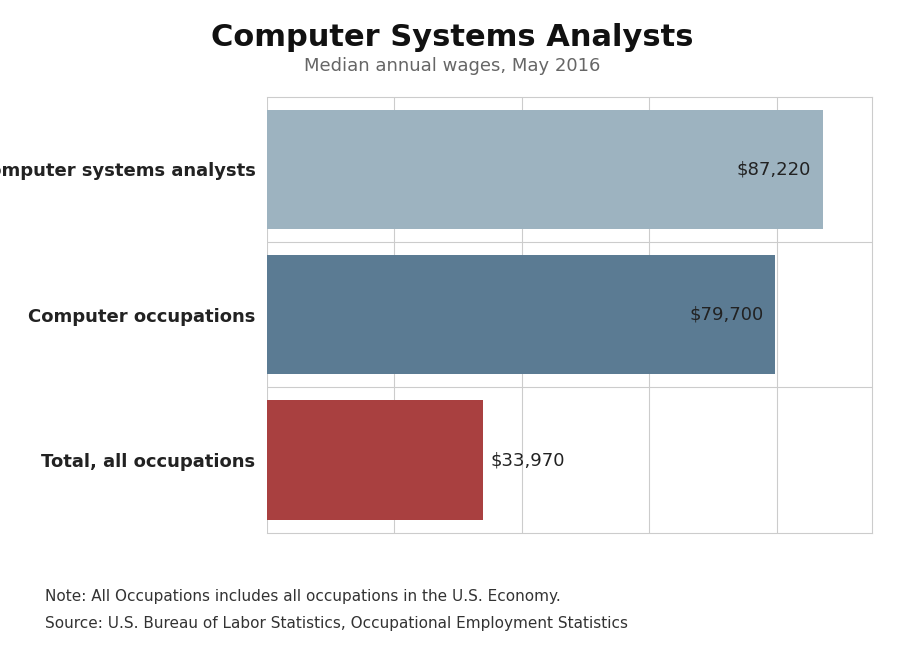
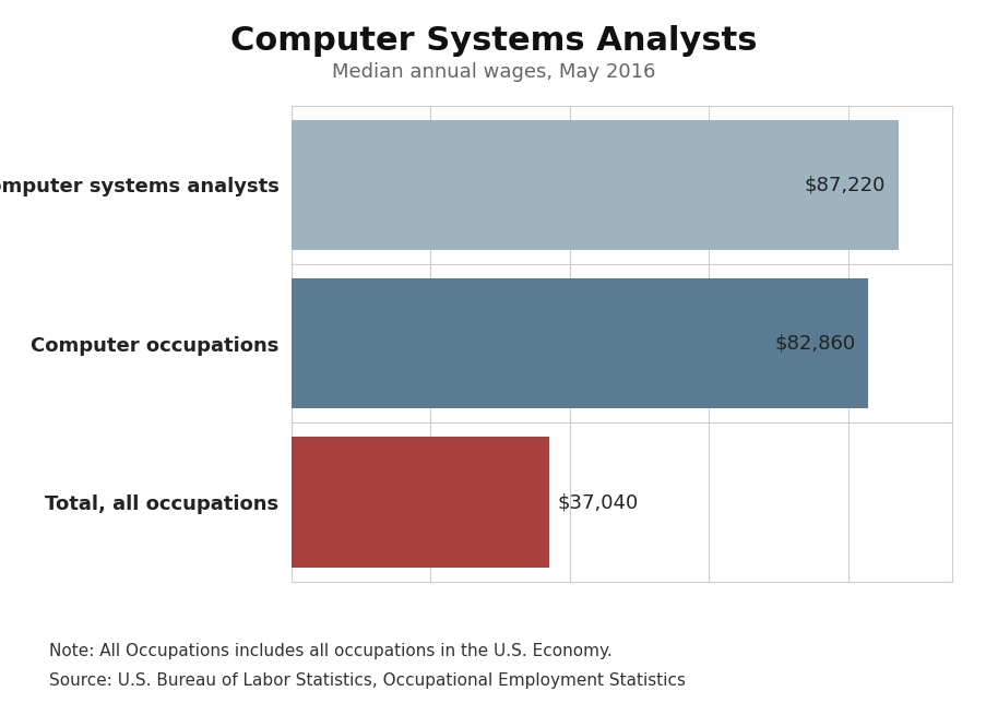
Computer occupations: $79,700 -> $82,860
Total, all occupations: $33,970 -> $37,040
